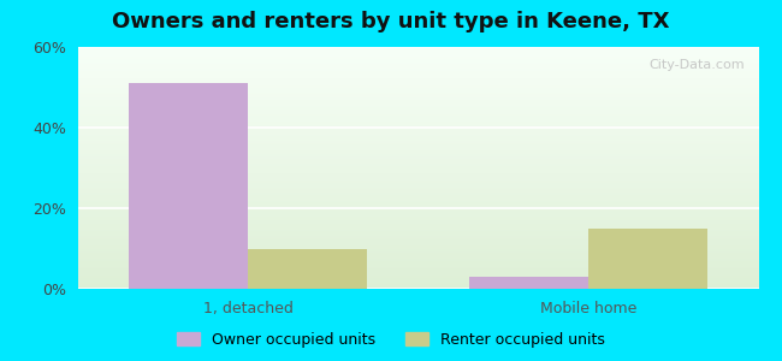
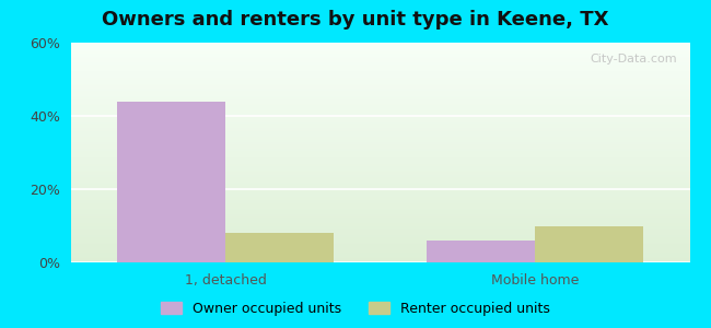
Owner occupied units/1, detached: 51% -> 44%
Renter occupied units/1, detached: 10% -> 8%
Owner occupied units/Mobile home: 3% -> 6%
Renter occupied units/Mobile home: 15% -> 10%
